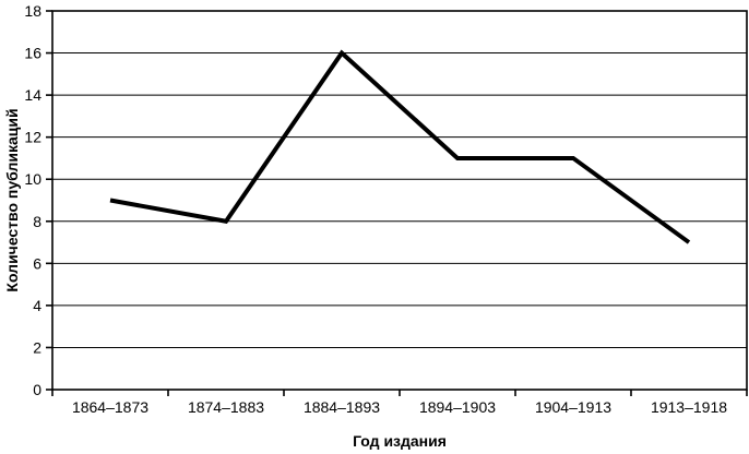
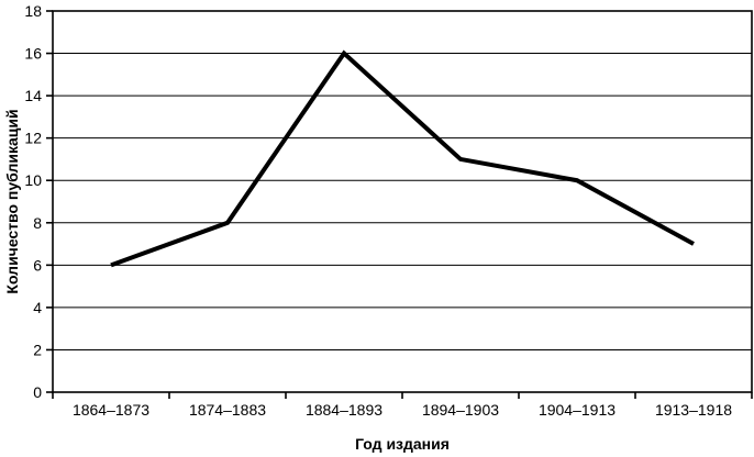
1864–1873: 9 -> 6
1904–1913: 11 -> 10
